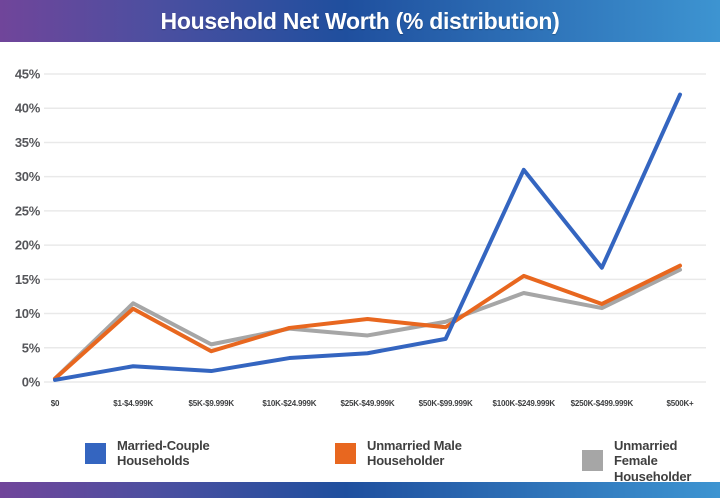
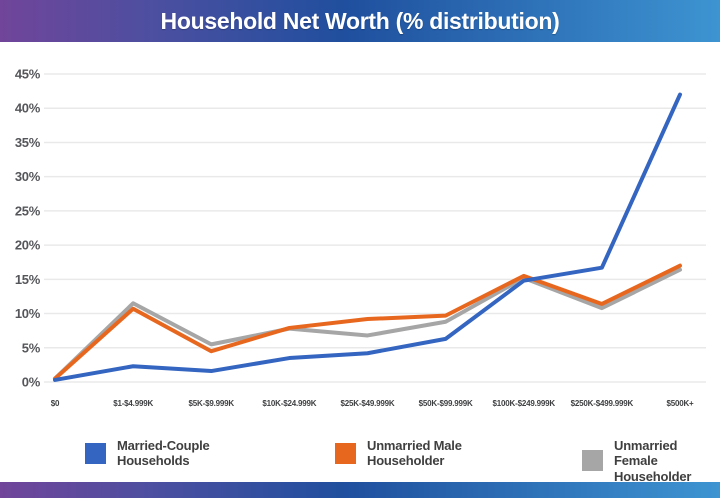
Unmarried Male Householder/$50K-$99.999K: 8% -> 10%
Married-Couple Households/$100K-$249.999K: 31% -> 15%
Unmarried Female Householder/$100K-$249.999K: 13% -> 15%
